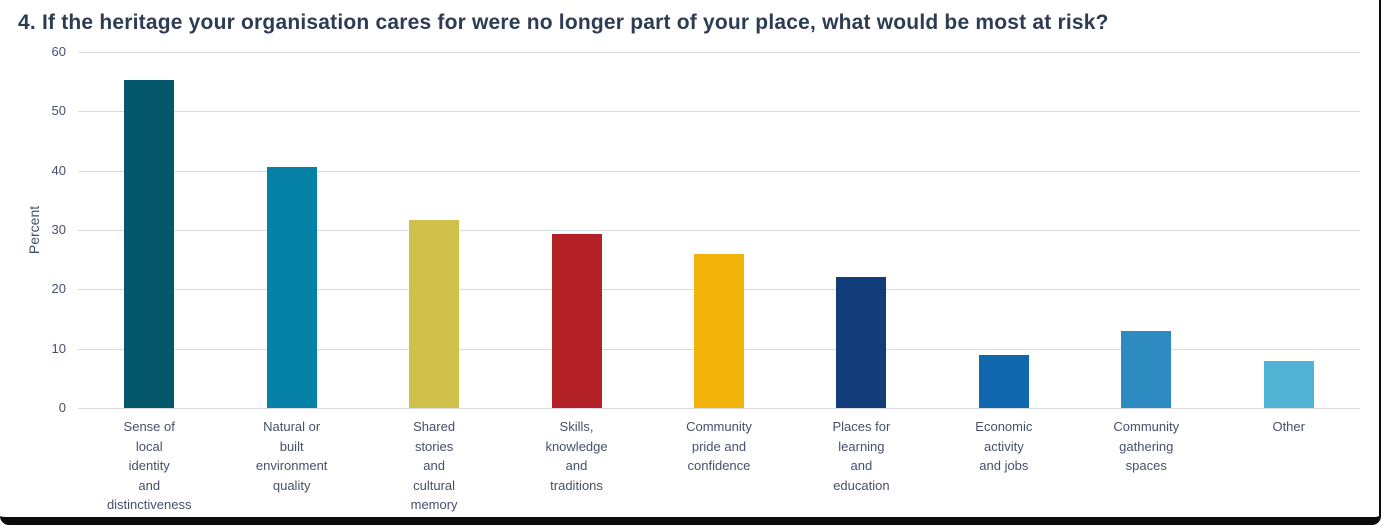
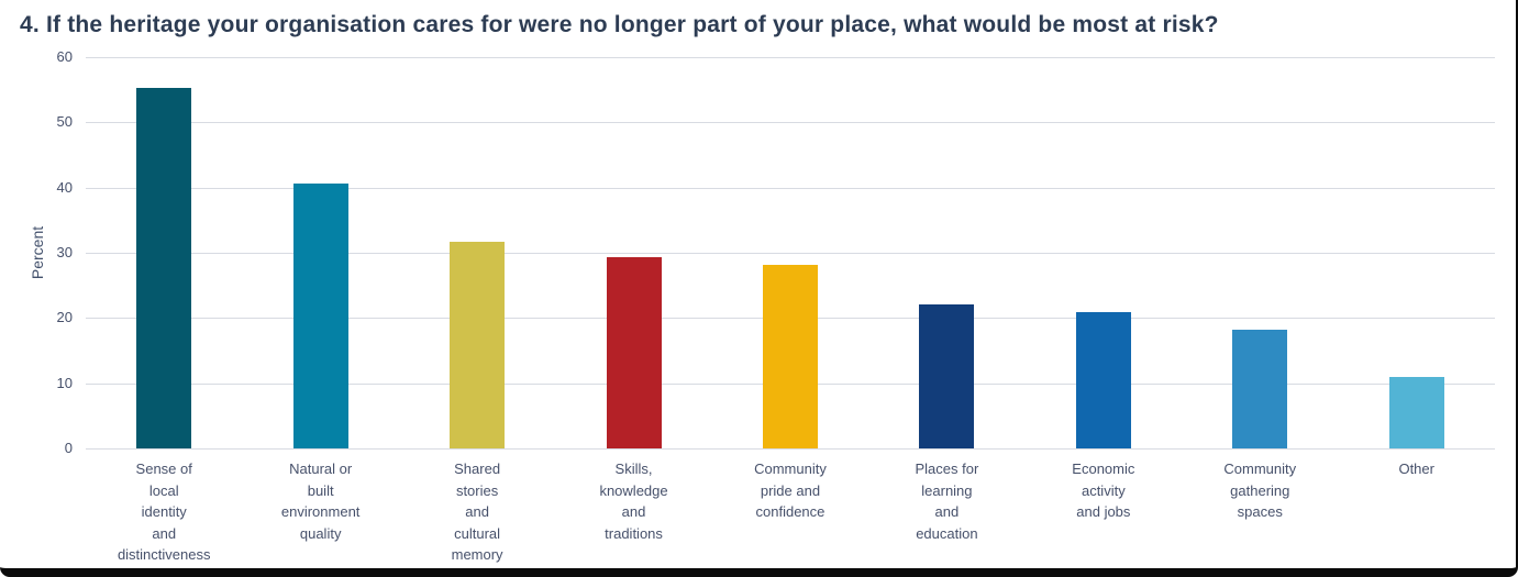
Community pride and confidence: 26 -> 28
Economic activity and jobs: 9 -> 21
Community gathering spaces: 13 -> 18
Other: 8 -> 11
